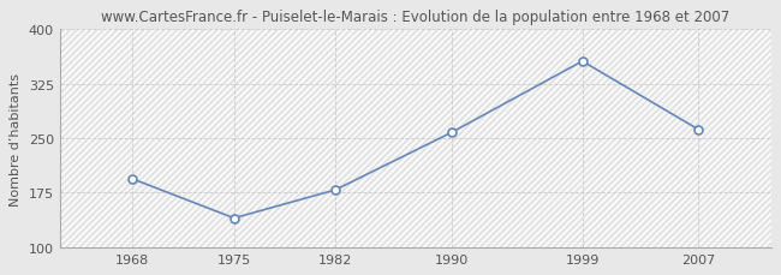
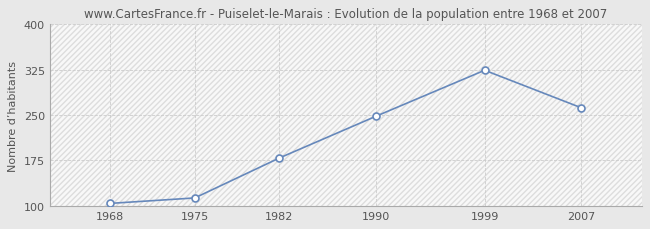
1968: 194 -> 104
1975: 140 -> 113
1990: 258 -> 248
1999: 356 -> 324
